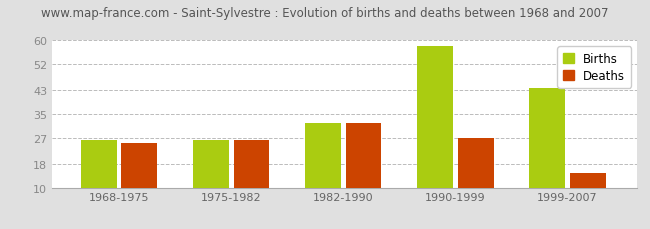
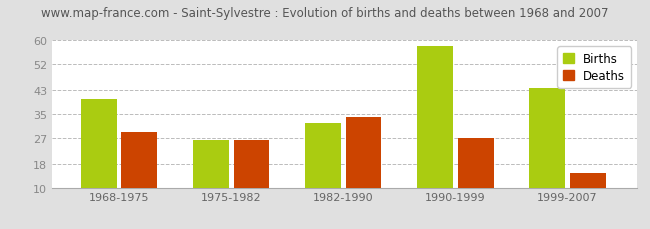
Births/1968-1975: 26 -> 40
Deaths/1968-1975: 25 -> 29
Deaths/1982-1990: 32 -> 34
